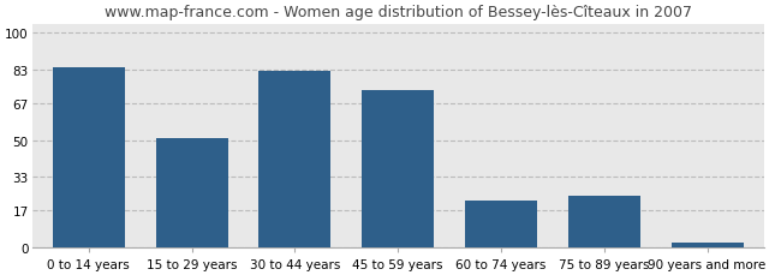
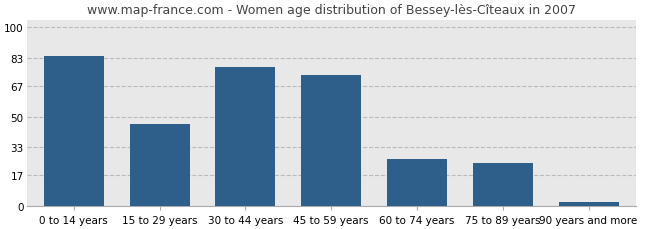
15 to 29 years: 51 -> 46
30 to 44 years: 82 -> 78
60 to 74 years: 22 -> 26
